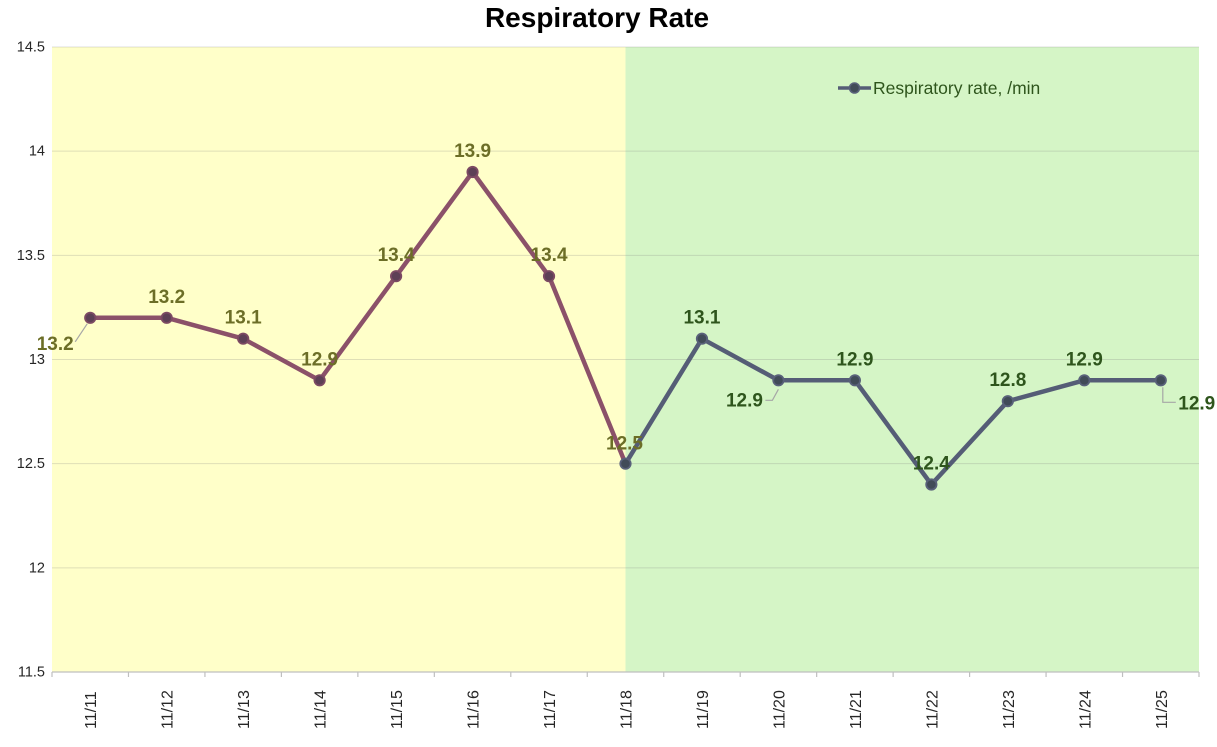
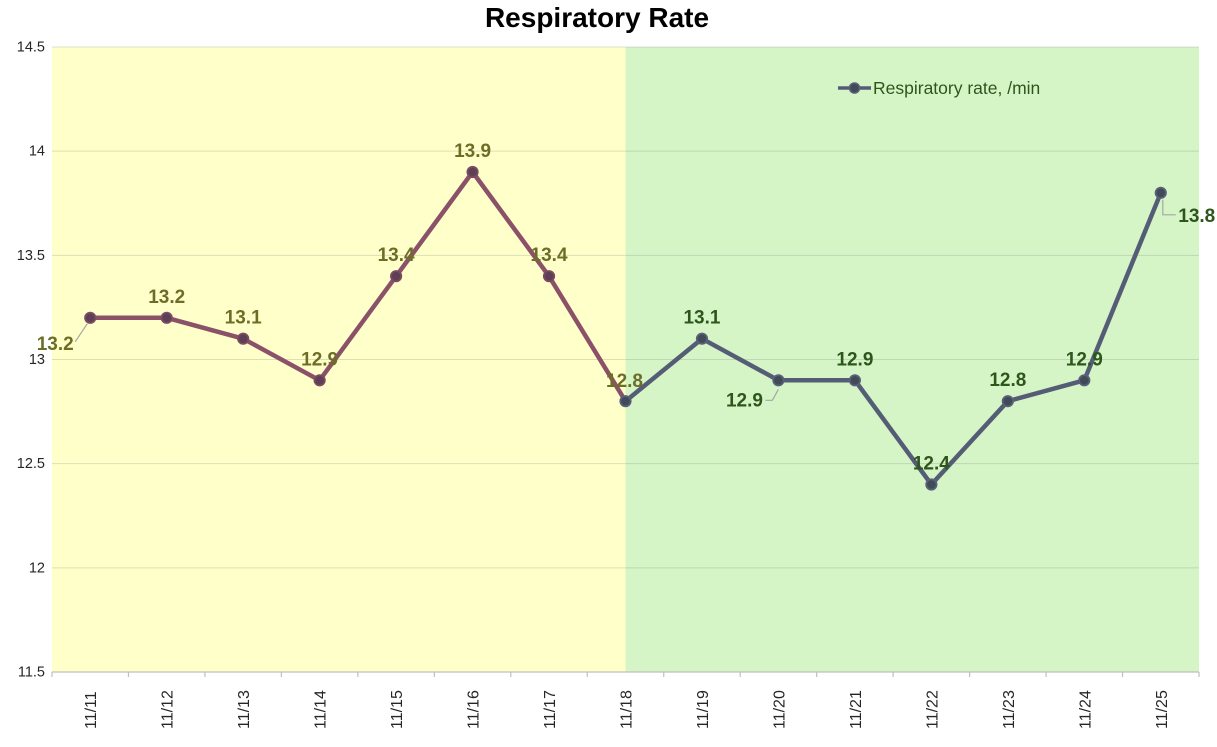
11/18: 12.5 -> 12.8
11/25: 12.9 -> 13.8
